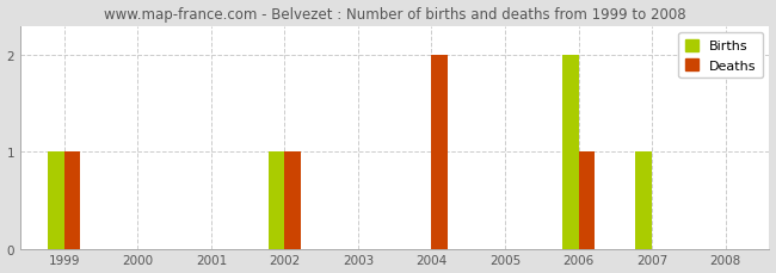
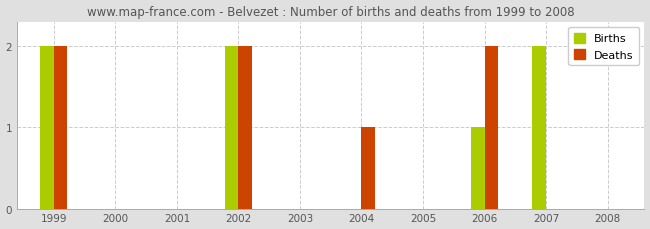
Births/1999: 1 -> 2
Deaths/1999: 1 -> 2
Births/2002: 1 -> 2
Deaths/2002: 1 -> 2
Deaths/2004: 2 -> 1
Births/2006: 2 -> 1
Deaths/2006: 1 -> 2
Births/2007: 1 -> 2
